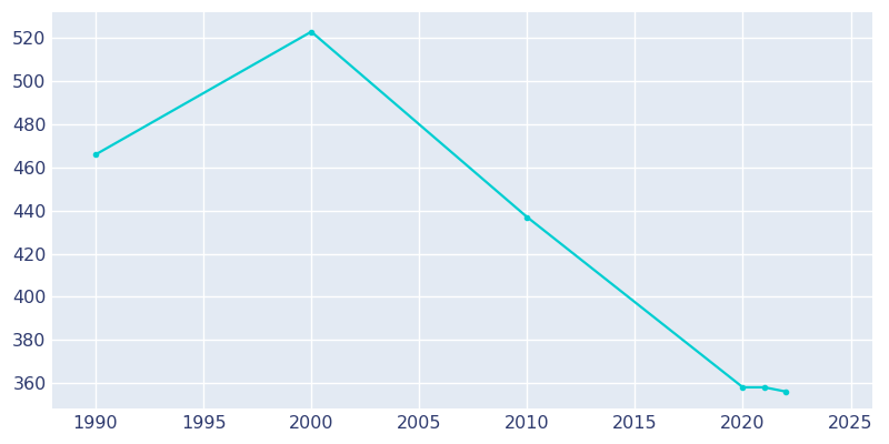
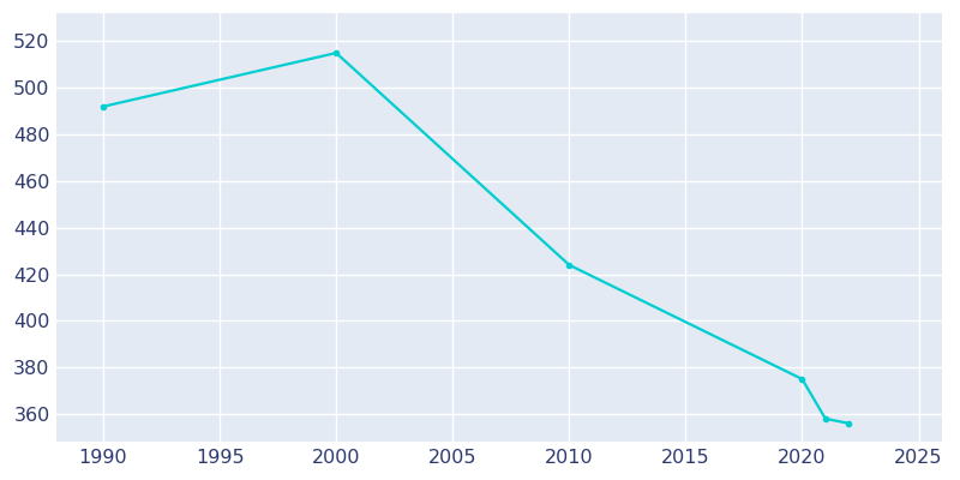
1990: 466 -> 492
2000: 523 -> 515
2010: 437 -> 424
2020: 358 -> 375
